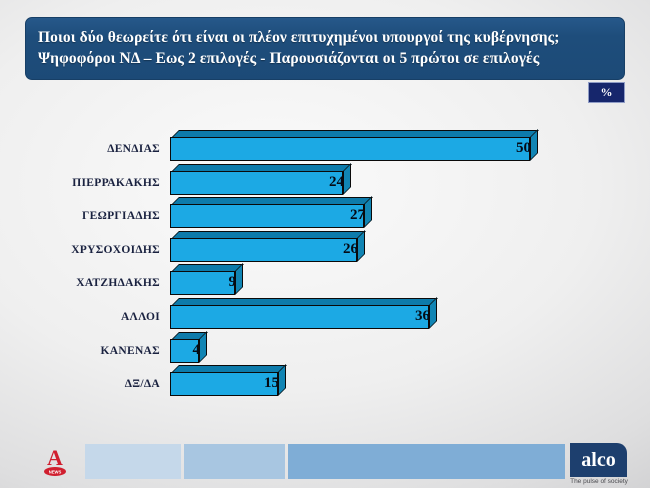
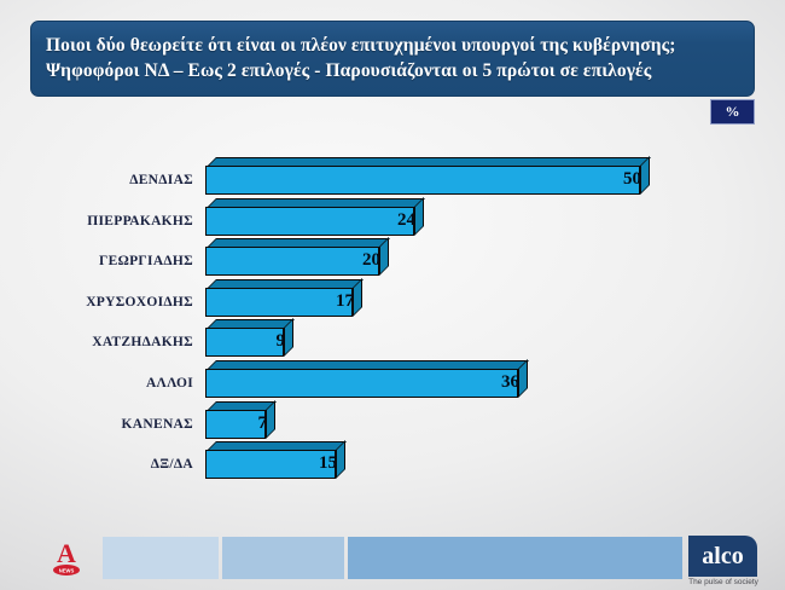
ΓΕΩΡΓΙΑΔΗΣ: 27 -> 20
ΧΡΥΣΟΧΟΙΔΗΣ: 26 -> 17
ΚΑΝΕΝΑΣ: 4 -> 7
